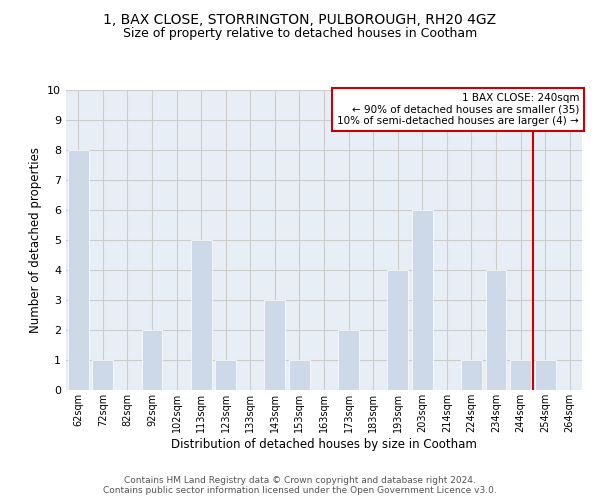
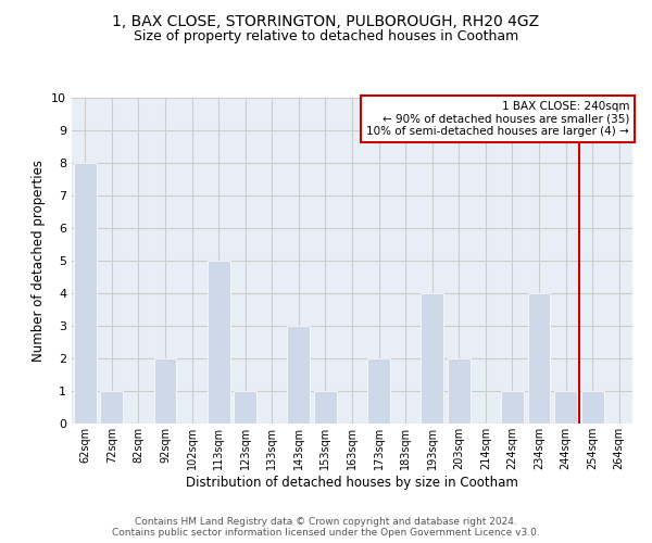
203sqm: 6 -> 2
